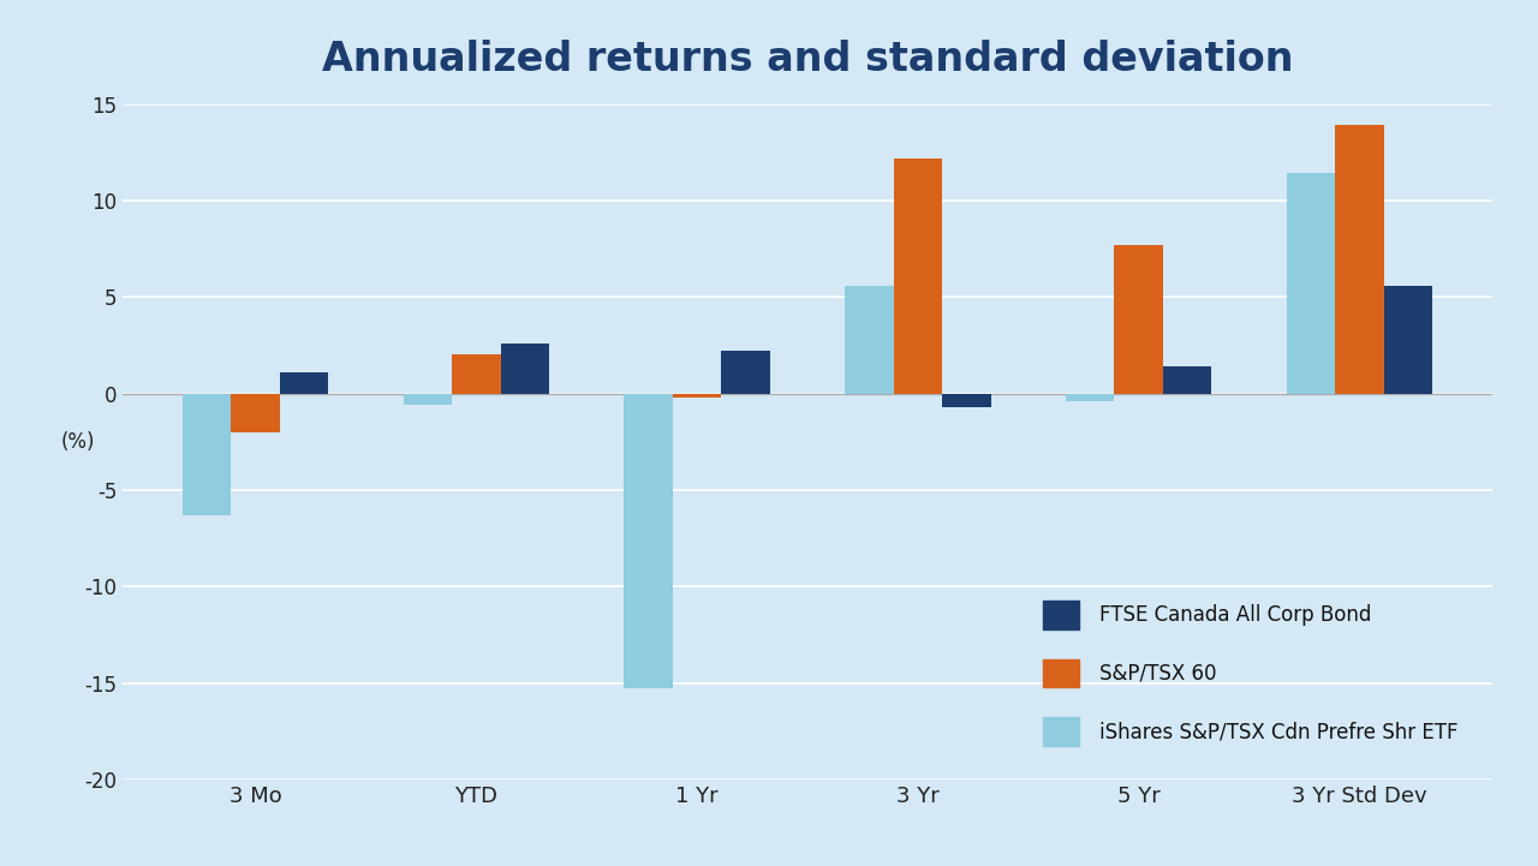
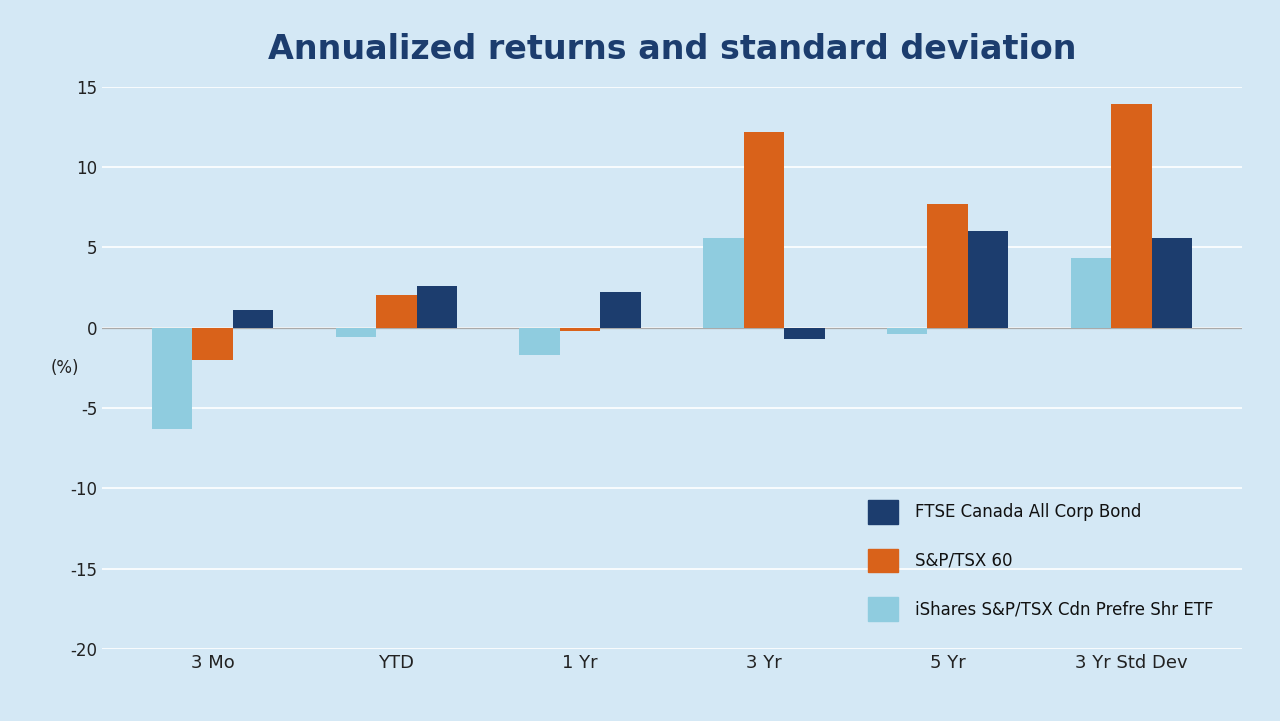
iShares S&P/TSX Cdn Prefre Shr ETF/1 Yr: -15.3 -> -1.7
FTSE Canada All Corp Bond/5 Yr: 1.4 -> 6.0
iShares S&P/TSX Cdn Prefre Shr ETF/3 Yr Std Dev: 11.4 -> 4.3
